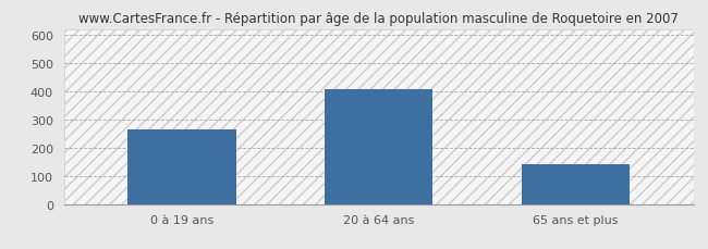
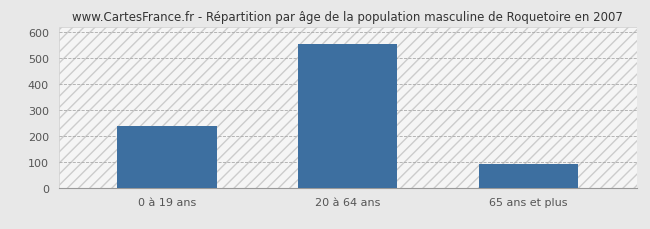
0 à 19 ans: 265 -> 237
20 à 64 ans: 405 -> 553
65 ans et plus: 140 -> 90
